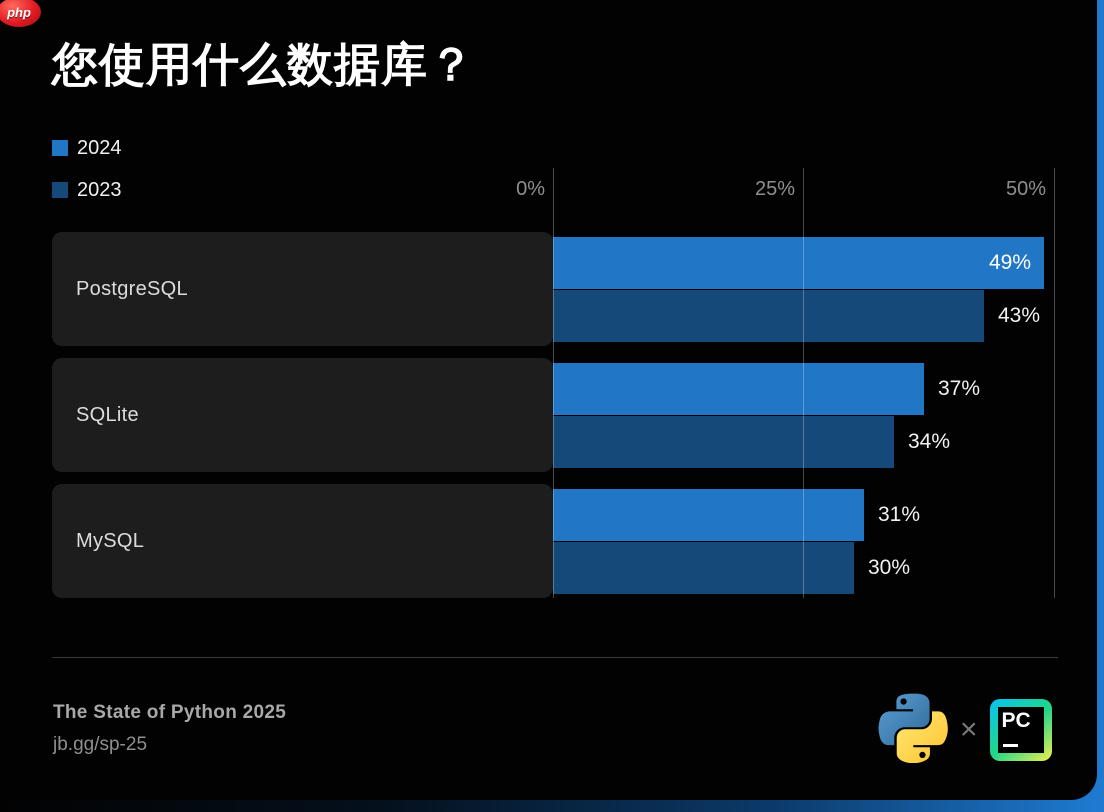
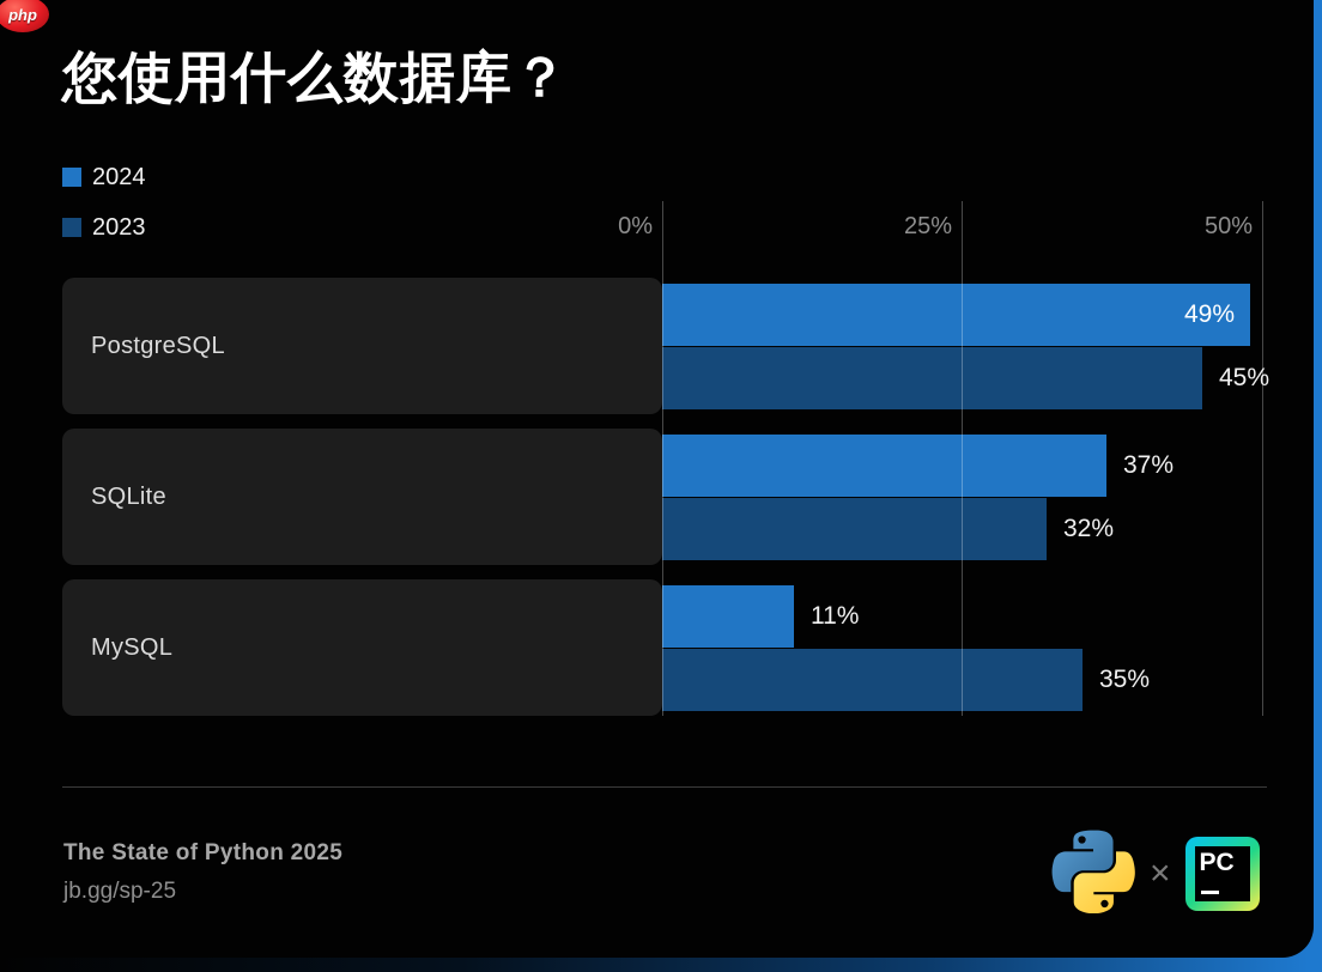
2023/PostgreSQL: 43% -> 45%
2023/SQLite: 34% -> 32%
2024/MySQL: 31% -> 11%
2023/MySQL: 30% -> 35%
